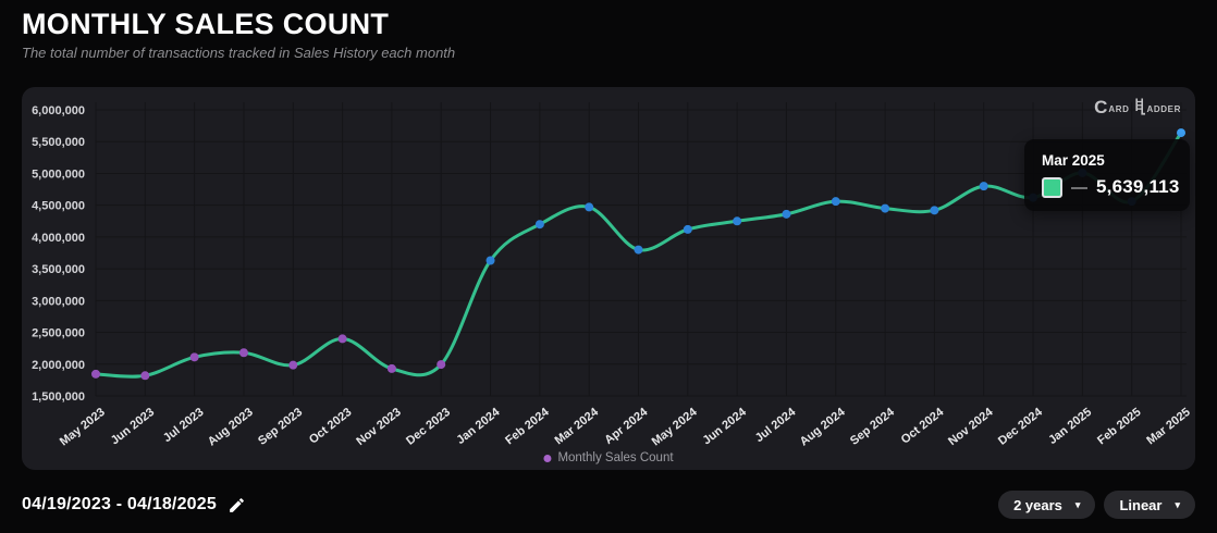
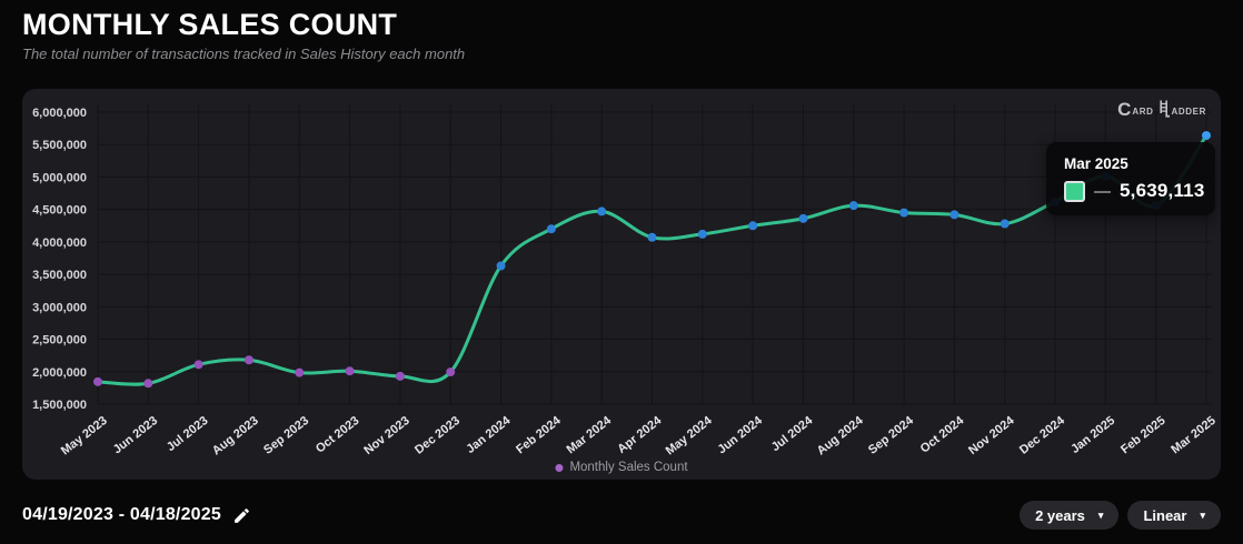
Oct 2023: 2400000 -> 2000000
Apr 2024: 3800000 -> 4100000
Nov 2024: 4800000 -> 4300000
